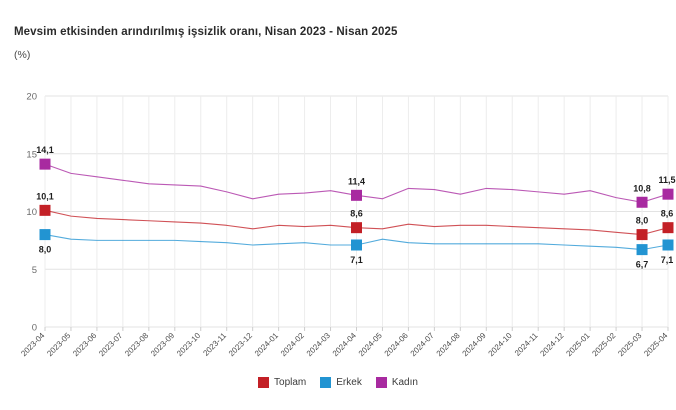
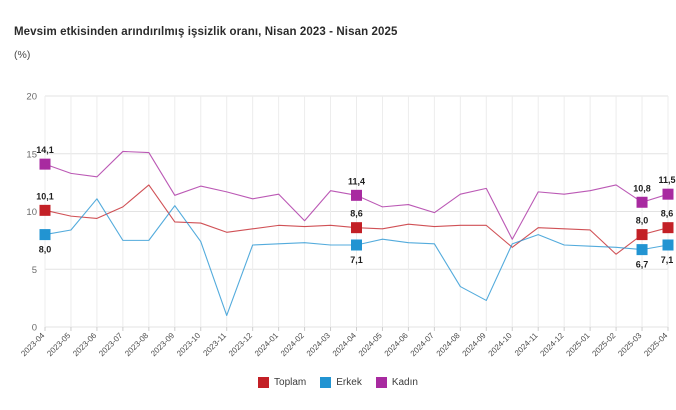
Erkek/2023-05: 7.6 -> 8.4
Erkek/2023-06: 7.5 -> 11.1
Toplam/2023-07: 9.3 -> 10.4
Kadın/2023-07: 12.7 -> 15.2
Toplam/2023-08: 9.2 -> 12.3
Kadın/2023-08: 12.4 -> 15.1
Erkek/2023-09: 7.5 -> 10.5
Kadın/2023-09: 12.3 -> 11.4
Toplam/2023-11: 8.8 -> 8.2
Erkek/2023-11: 7.3 -> 1.0
Kadın/2024-02: 11.6 -> 9.2
Kadın/2024-05: 11.1 -> 10.4
Kadın/2024-06: 12.0 -> 10.6
Kadın/2024-07: 11.9 -> 9.9
Erkek/2024-08: 7.2 -> 3.5
Erkek/2024-09: 7.2 -> 2.3
Toplam/2024-10: 8.7 -> 6.9
Kadın/2024-10: 11.9 -> 7.6
Erkek/2024-11: 7.2 -> 8.0
Toplam/2025-02: 8.2 -> 6.3
Kadın/2025-02: 11.2 -> 12.3
